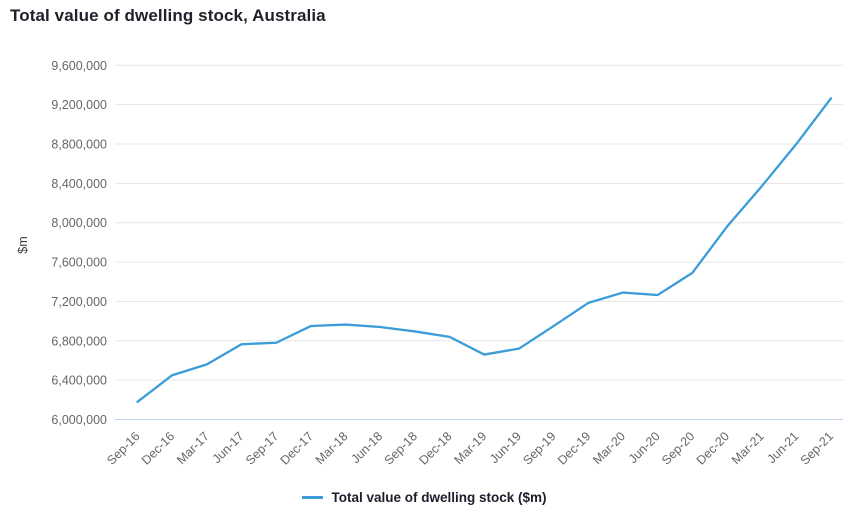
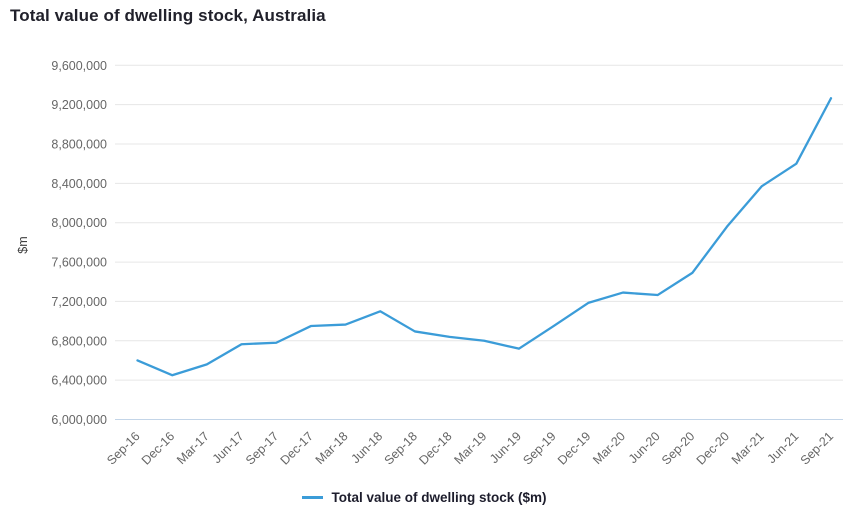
Sep-16: 6200000 -> 6600000
Jun-18: 6900000 -> 7100000
Mar-19: 6700000 -> 6800000
Jun-21: 8800000 -> 8600000
